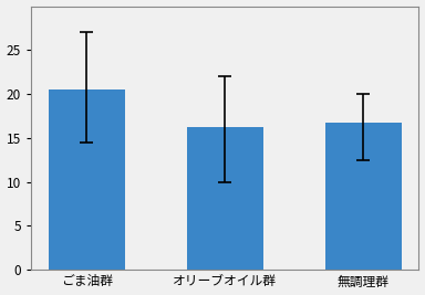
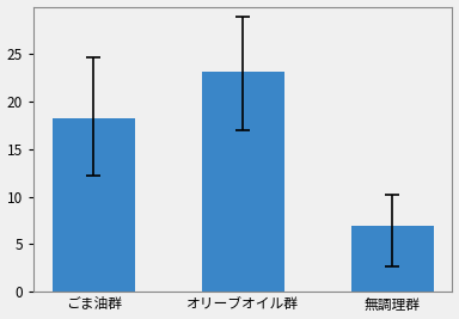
ごま油群: 20.5 -> 18.2
オリーブオイル群: 16.2 -> 23.2
無調理群: 16.8 -> 7.0
